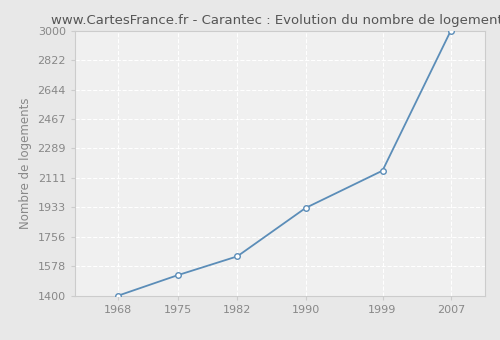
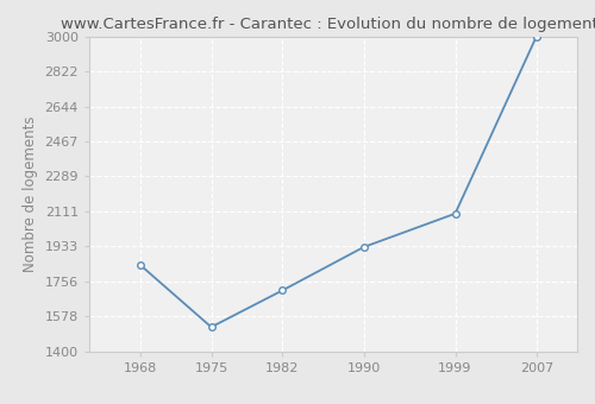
1968: 1400 -> 1840
1982: 1640 -> 1710
1999: 2160 -> 2100
